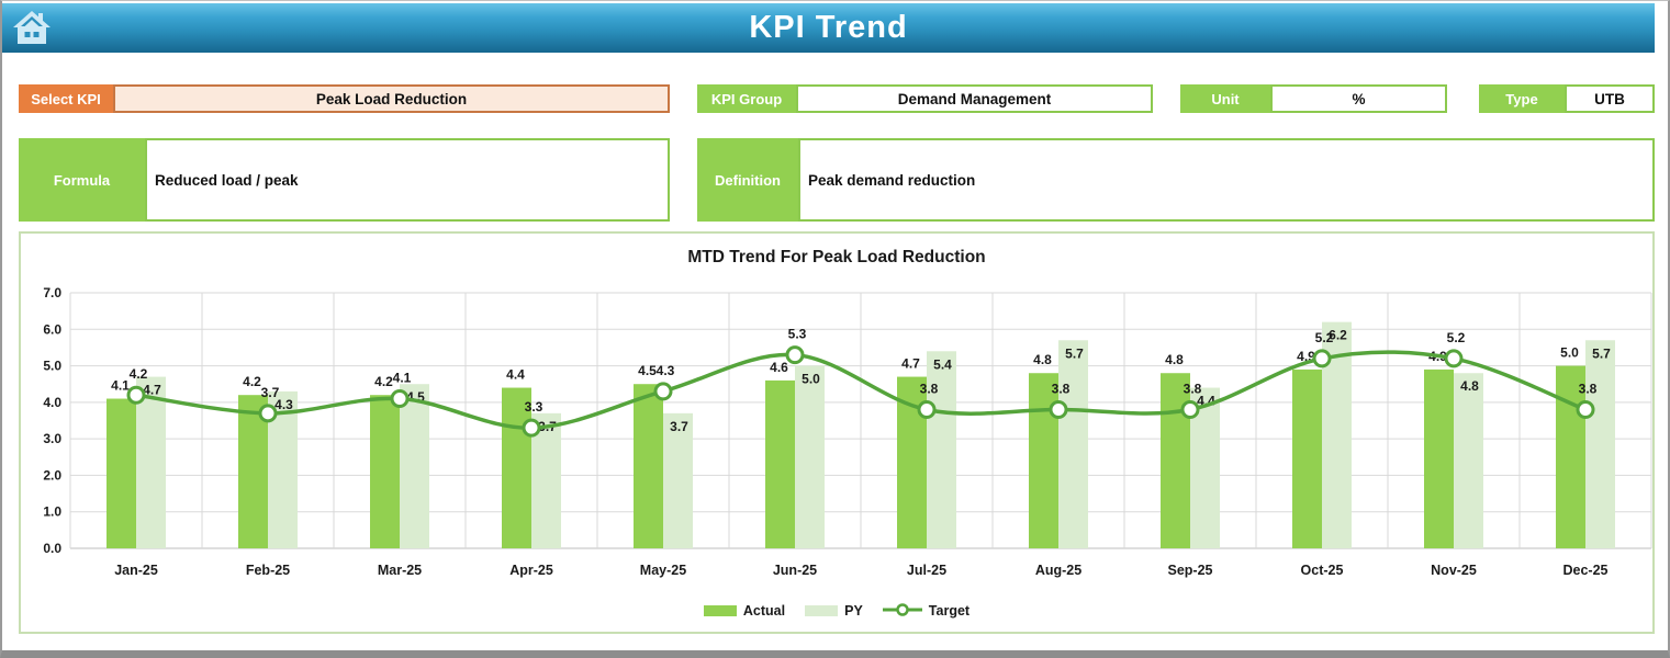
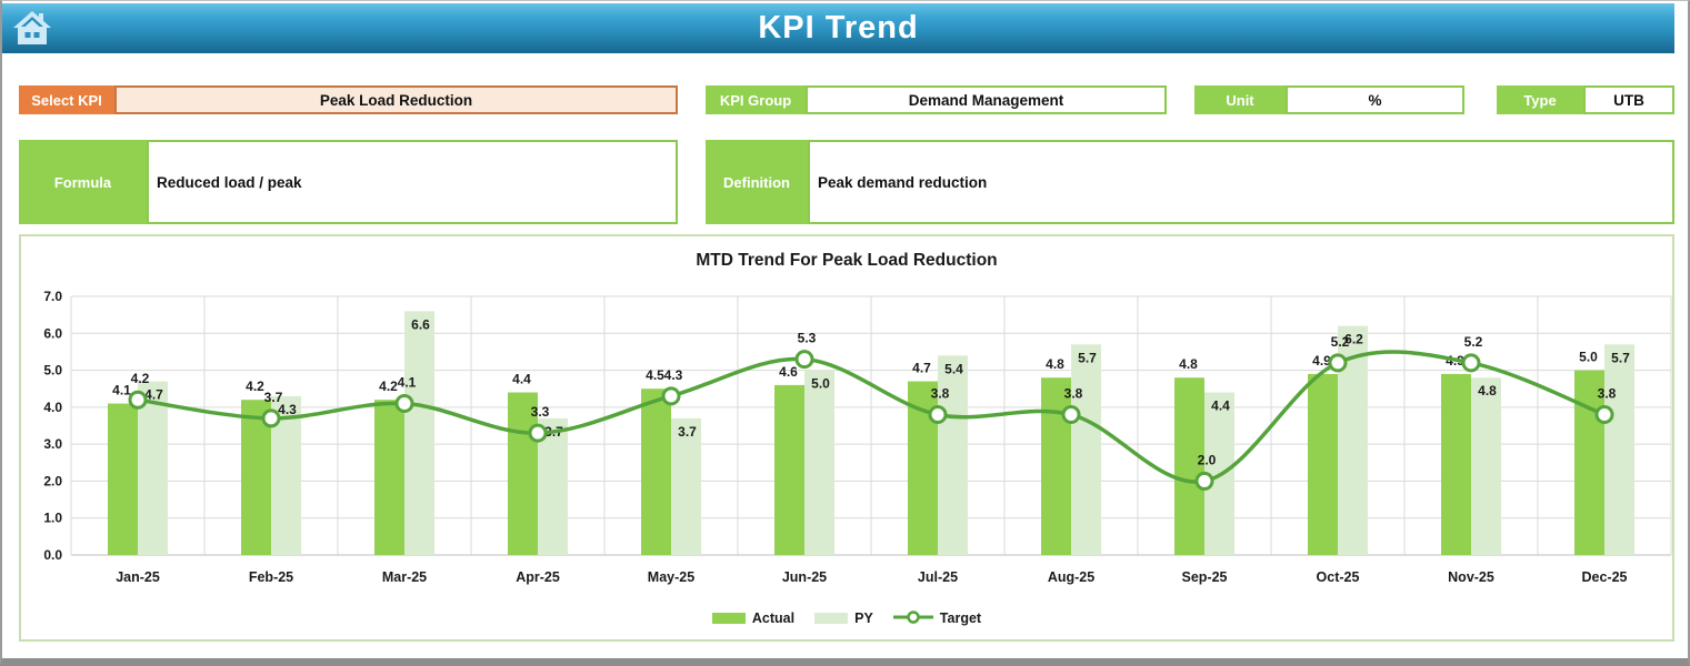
PY/Mar-25: 4.5 -> 6.6
Target/Sep-25: 3.8 -> 2.0
